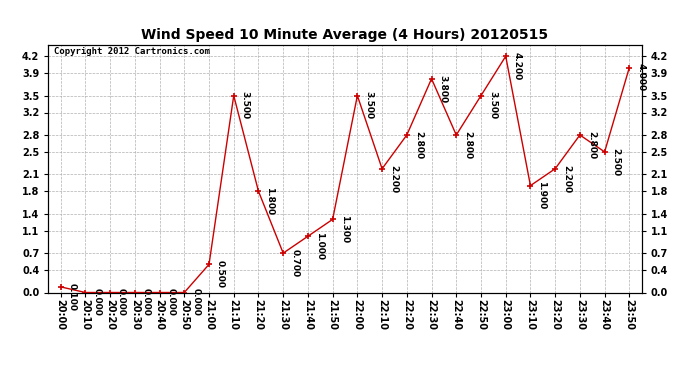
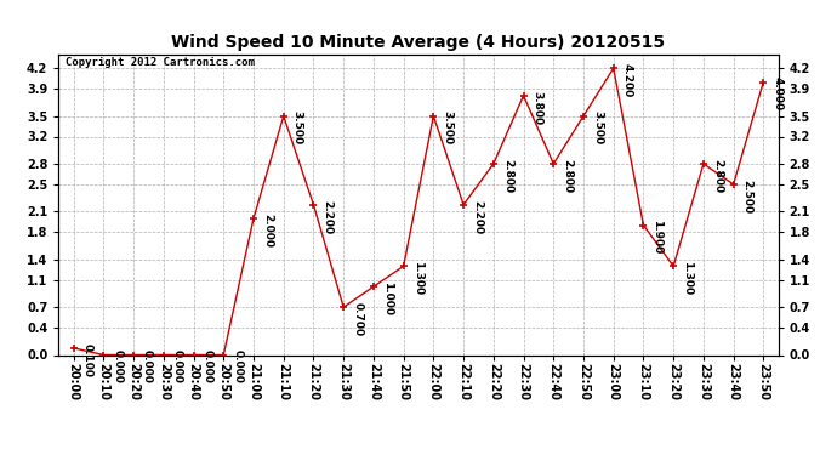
21:00: 0.500 -> 2.000
21:20: 1.800 -> 2.200
23:20: 2.200 -> 1.300
